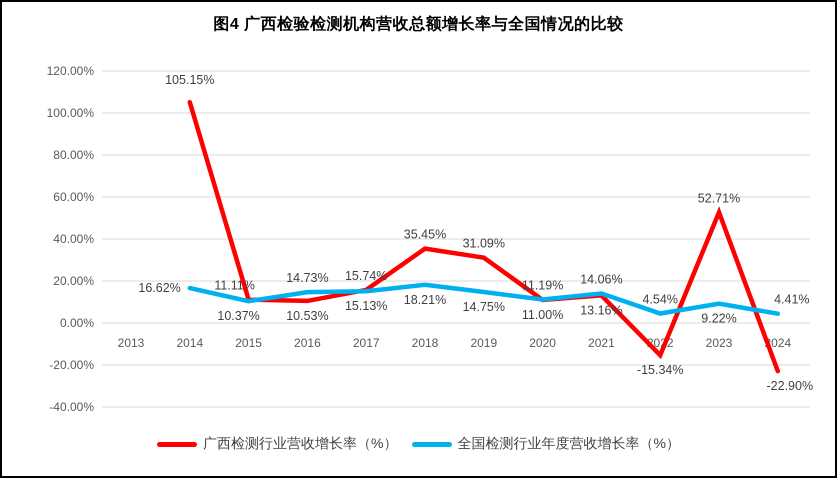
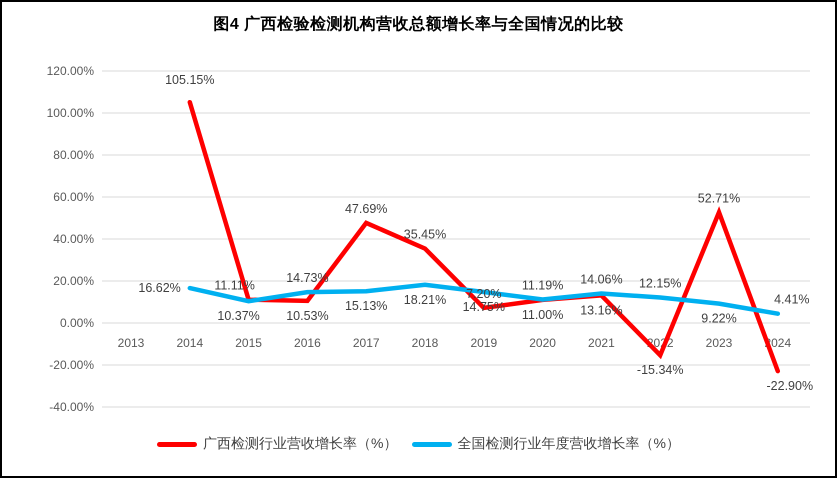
广西检测行业营收增长率（%）/2017: 15.74% -> 47.69%
广西检测行业营收增长率（%）/2019: 31.09% -> 7.20%
全国检测行业年度营收增长率（%）/2022: 4.54% -> 12.15%
